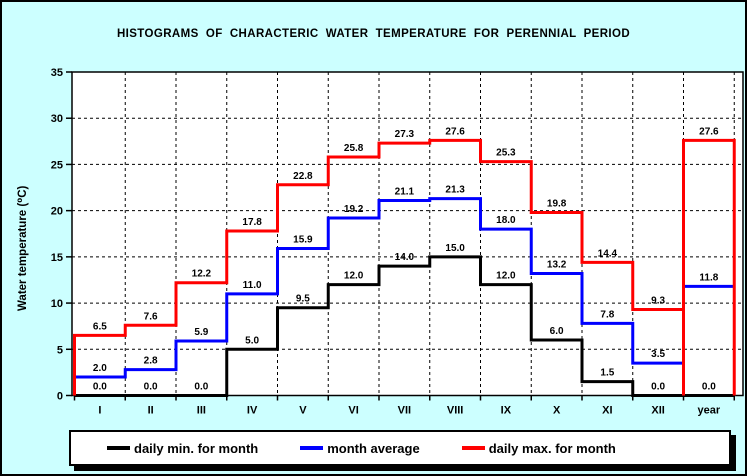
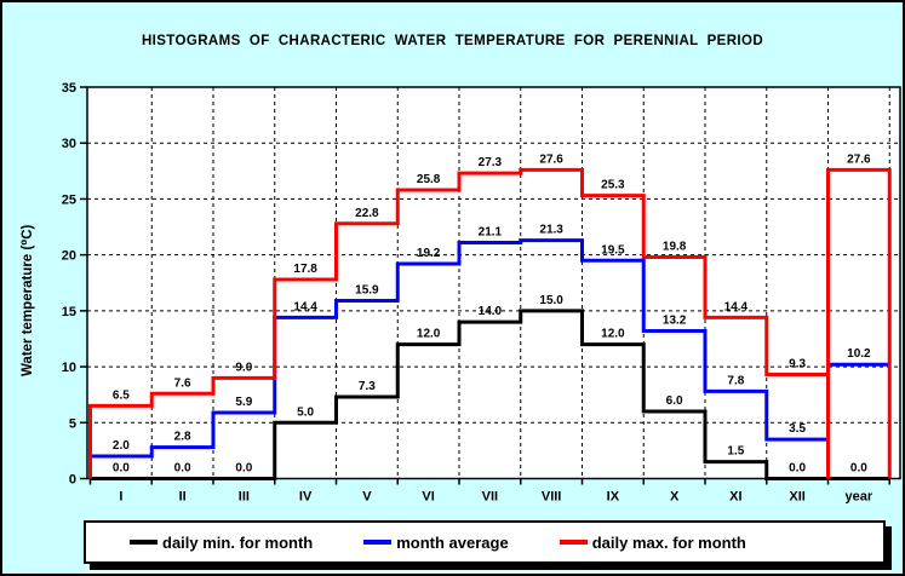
daily max. for month/III: 12.2 -> 9.0
month average/IV: 11.0 -> 14.4
daily min. for month/V: 9.5 -> 7.3
month average/IX: 18.0 -> 19.5
month average/year: 11.8 -> 10.2
